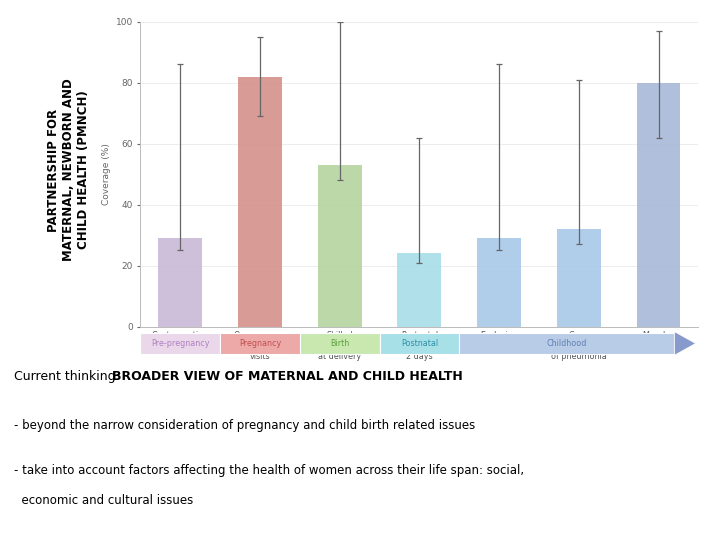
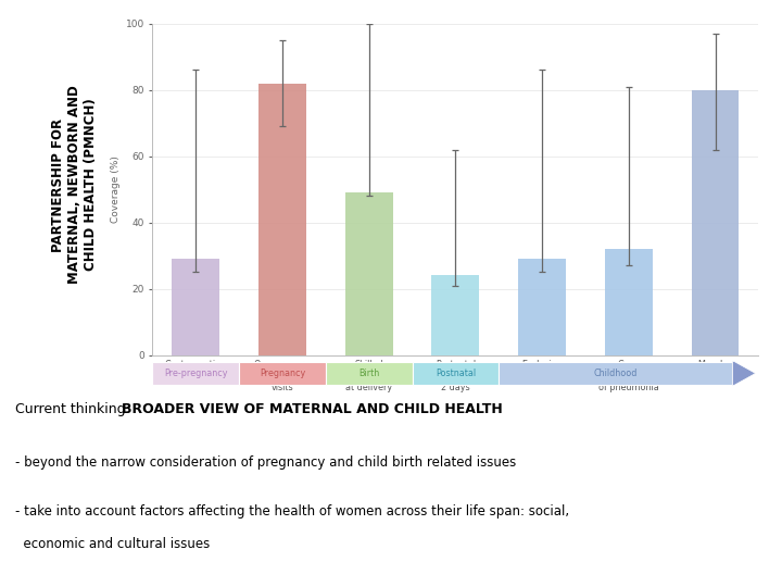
Skilled attendant at delivery: 53 -> 49
